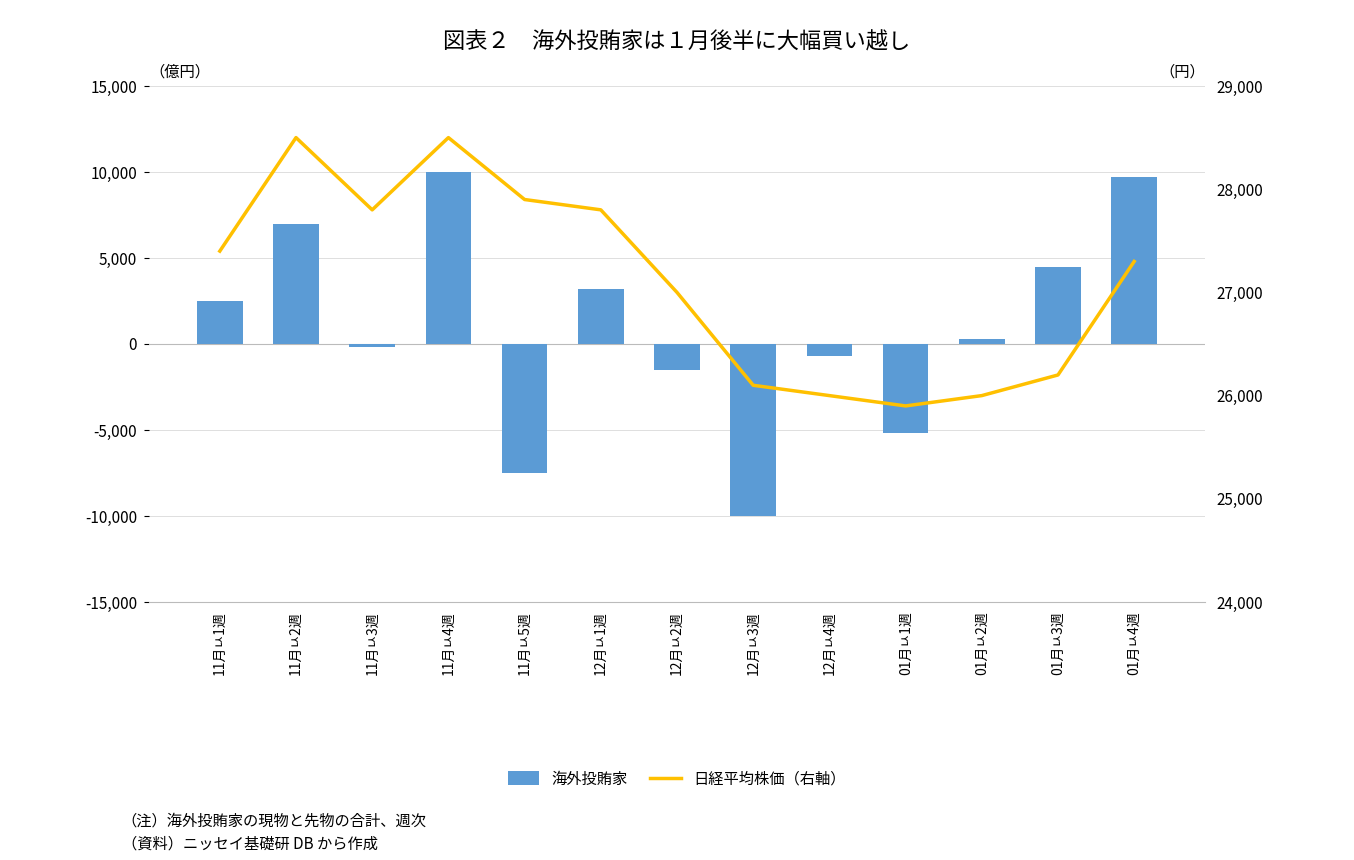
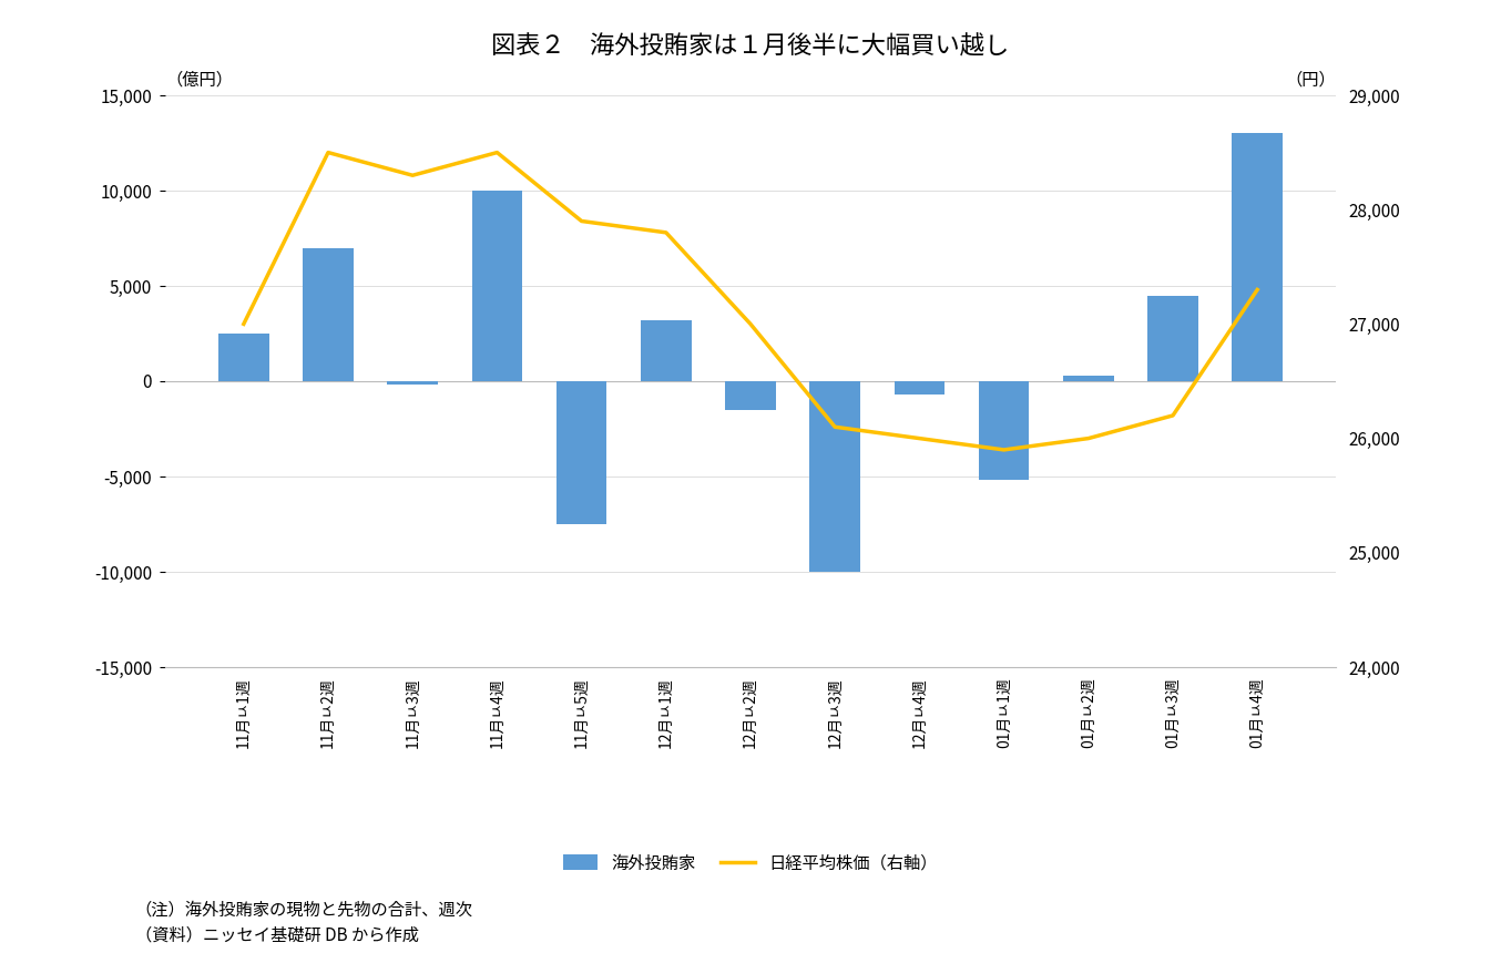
日経平均株価（右軸）/11月ㅧ1週: 27,400 -> 27,000
日経平均株価（右軸）/11月ㅧ3週: 27,800 -> 28,300
海外投賄家/01月ㅧ4週: 9,700 -> 13,000
